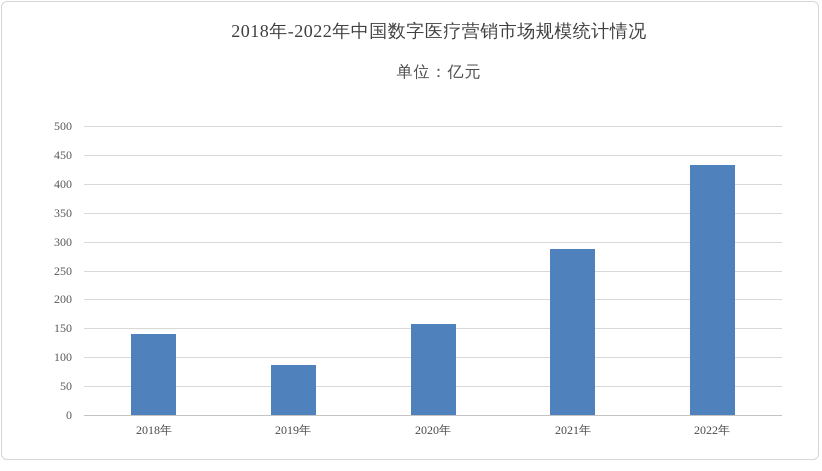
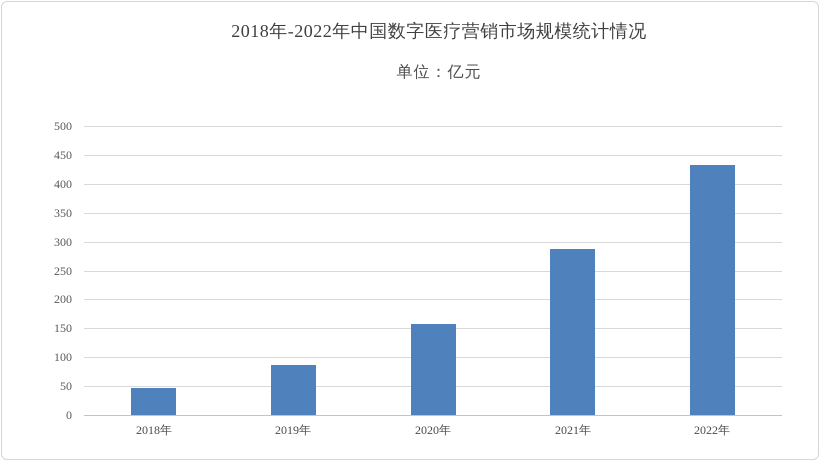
2018年: 140 -> 50
